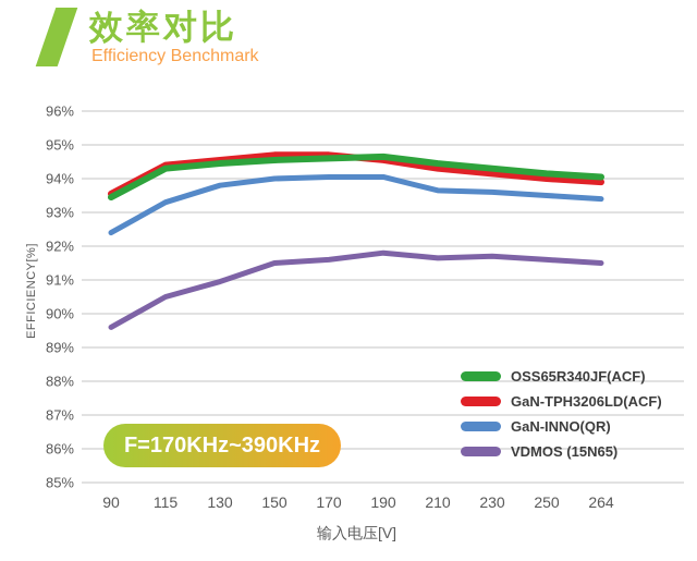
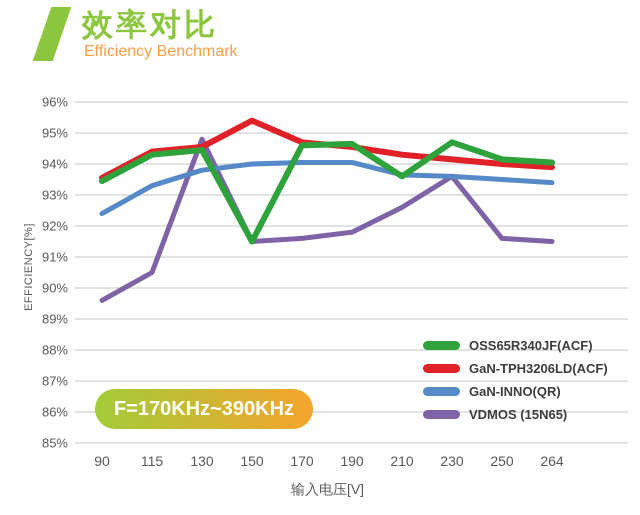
VDMOS (15N65)/130: 91.0% -> 94.8%
OSS65R340JF(ACF)/150: 94.5% -> 91.5%
GaN-TPH3206LD(ACF)/150: 94.7% -> 95.4%
OSS65R340JF(ACF)/210: 94.5% -> 93.6%
VDMOS (15N65)/210: 91.7% -> 92.6%
OSS65R340JF(ACF)/230: 94.3% -> 94.7%
VDMOS (15N65)/230: 91.7% -> 93.6%
